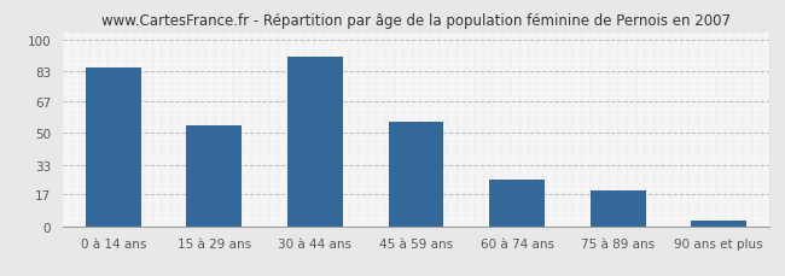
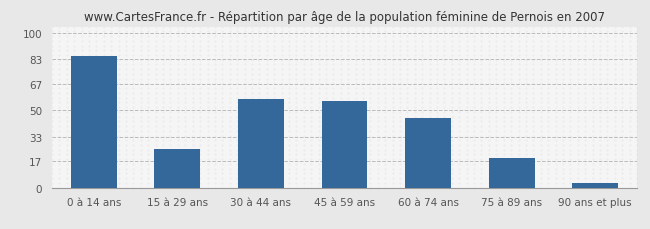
15 à 29 ans: 54 -> 25
30 à 44 ans: 91 -> 57
60 à 74 ans: 25 -> 45
